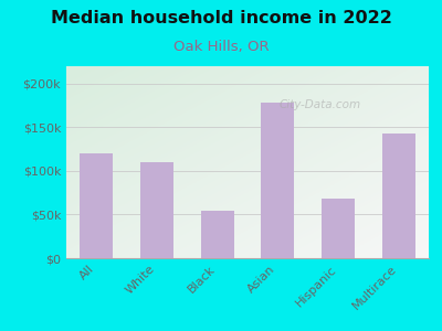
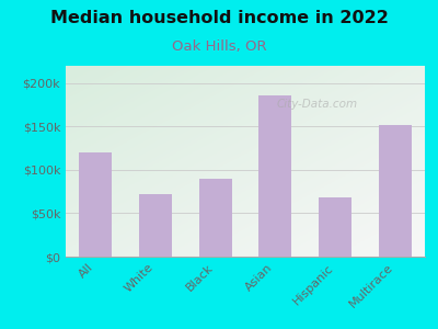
White: $110k -> $72k
Black: $55k -> $90k
Asian: $178k -> $186k
Multirace: $143k -> $152k
